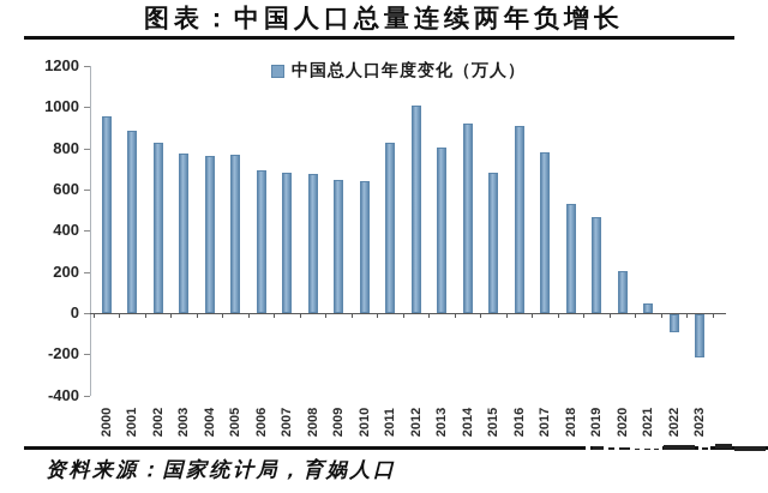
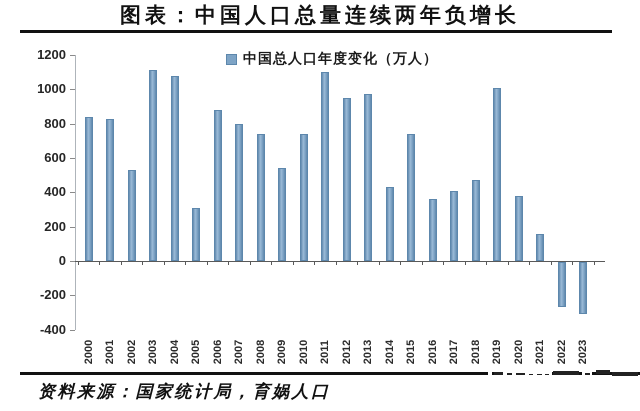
2000: 960 -> 840
2001: 880 -> 830
2002: 830 -> 530
2003: 770 -> 1110
2004: 760 -> 1080
2005: 770 -> 310
2006: 690 -> 880
2007: 680 -> 800
2008: 670 -> 740
2009: 650 -> 540
2010: 640 -> 740
2011: 820 -> 1100
2012: 1010 -> 950
2013: 800 -> 970
2014: 920 -> 430
2015: 680 -> 740
2016: 910 -> 360
2017: 780 -> 410
2018: 530 -> 470
2019: 470 -> 1010
2020: 200 -> 380
2021: 50 -> 160
2022: -80 -> -260
2023: -210 -> -300
